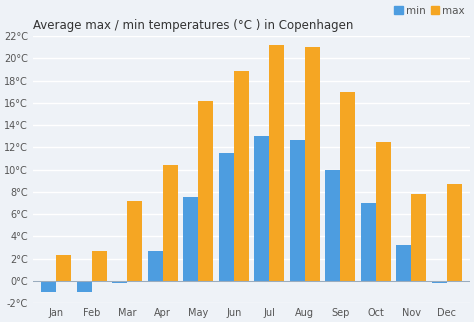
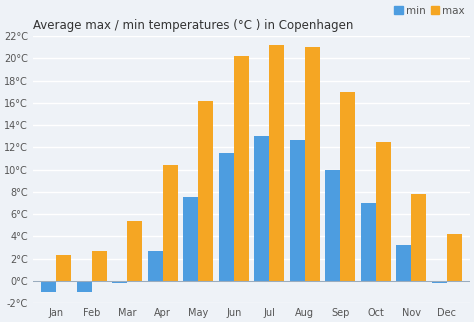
max/Mar: 7.2°C -> 5.4°C
max/Jun: 18.9°C -> 20.2°C
max/Dec: 8.7°C -> 4.2°C
